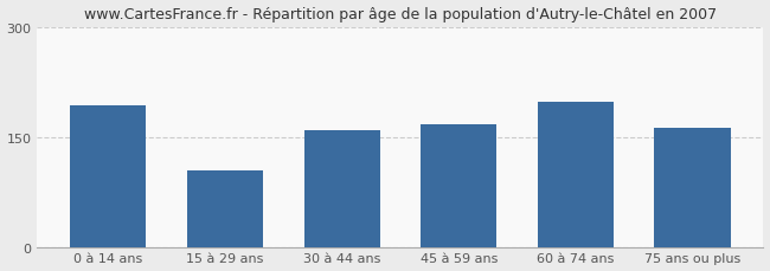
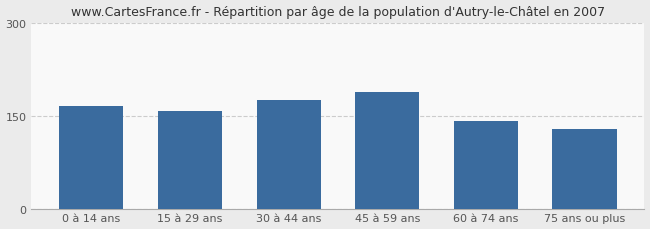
0 à 14 ans: 194 -> 165
15 à 29 ans: 104 -> 158
30 à 44 ans: 160 -> 175
45 à 59 ans: 168 -> 188
60 à 74 ans: 198 -> 141
75 ans ou plus: 162 -> 128
